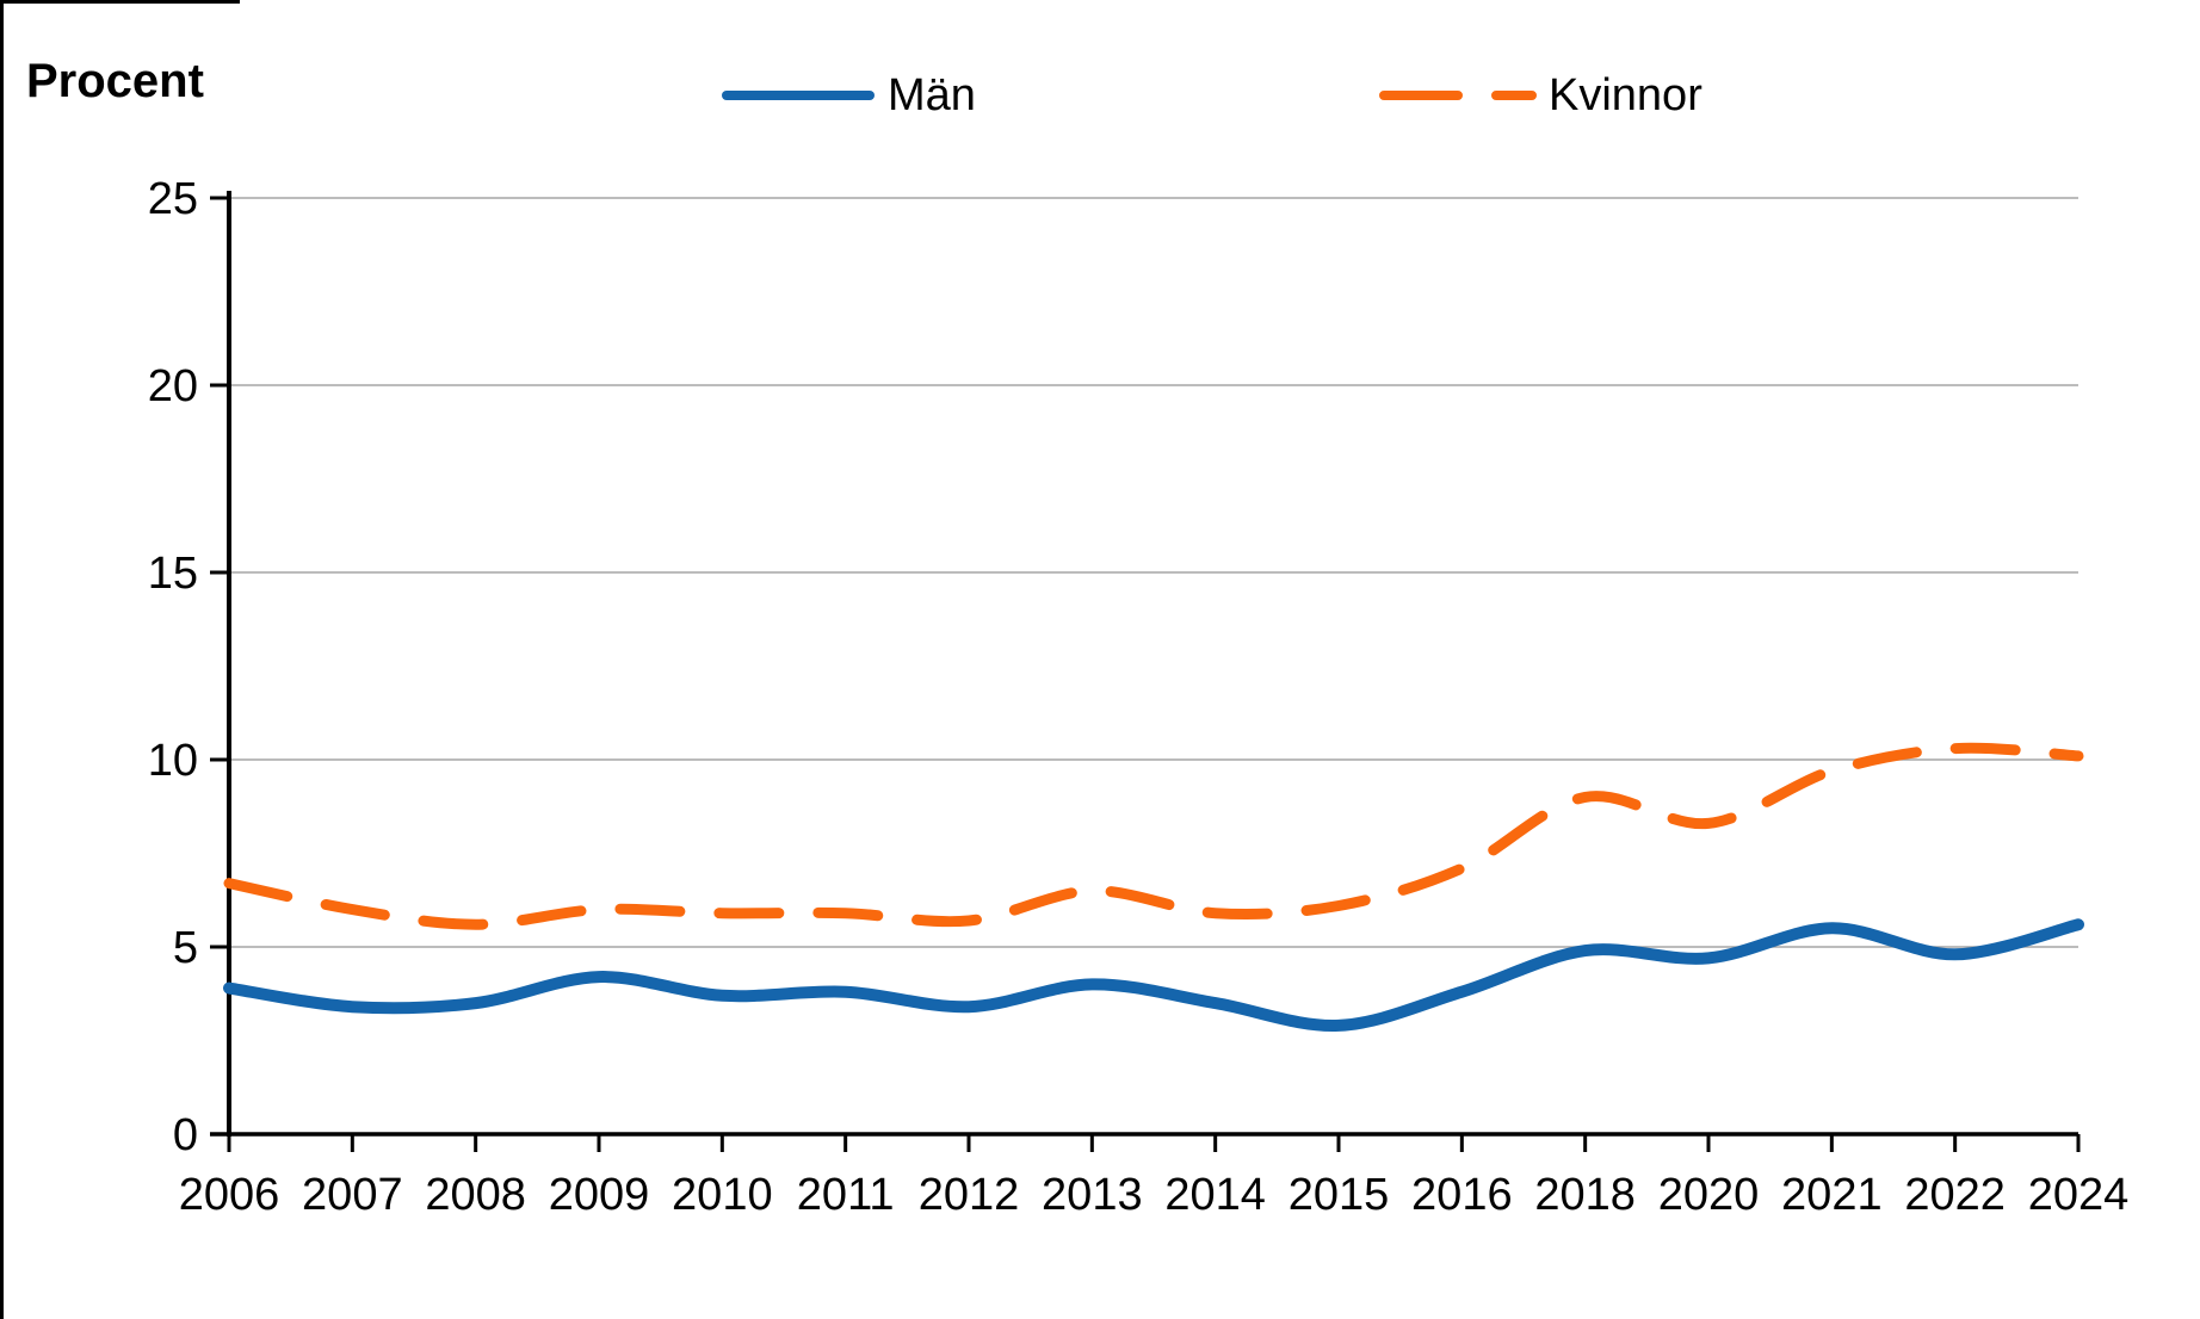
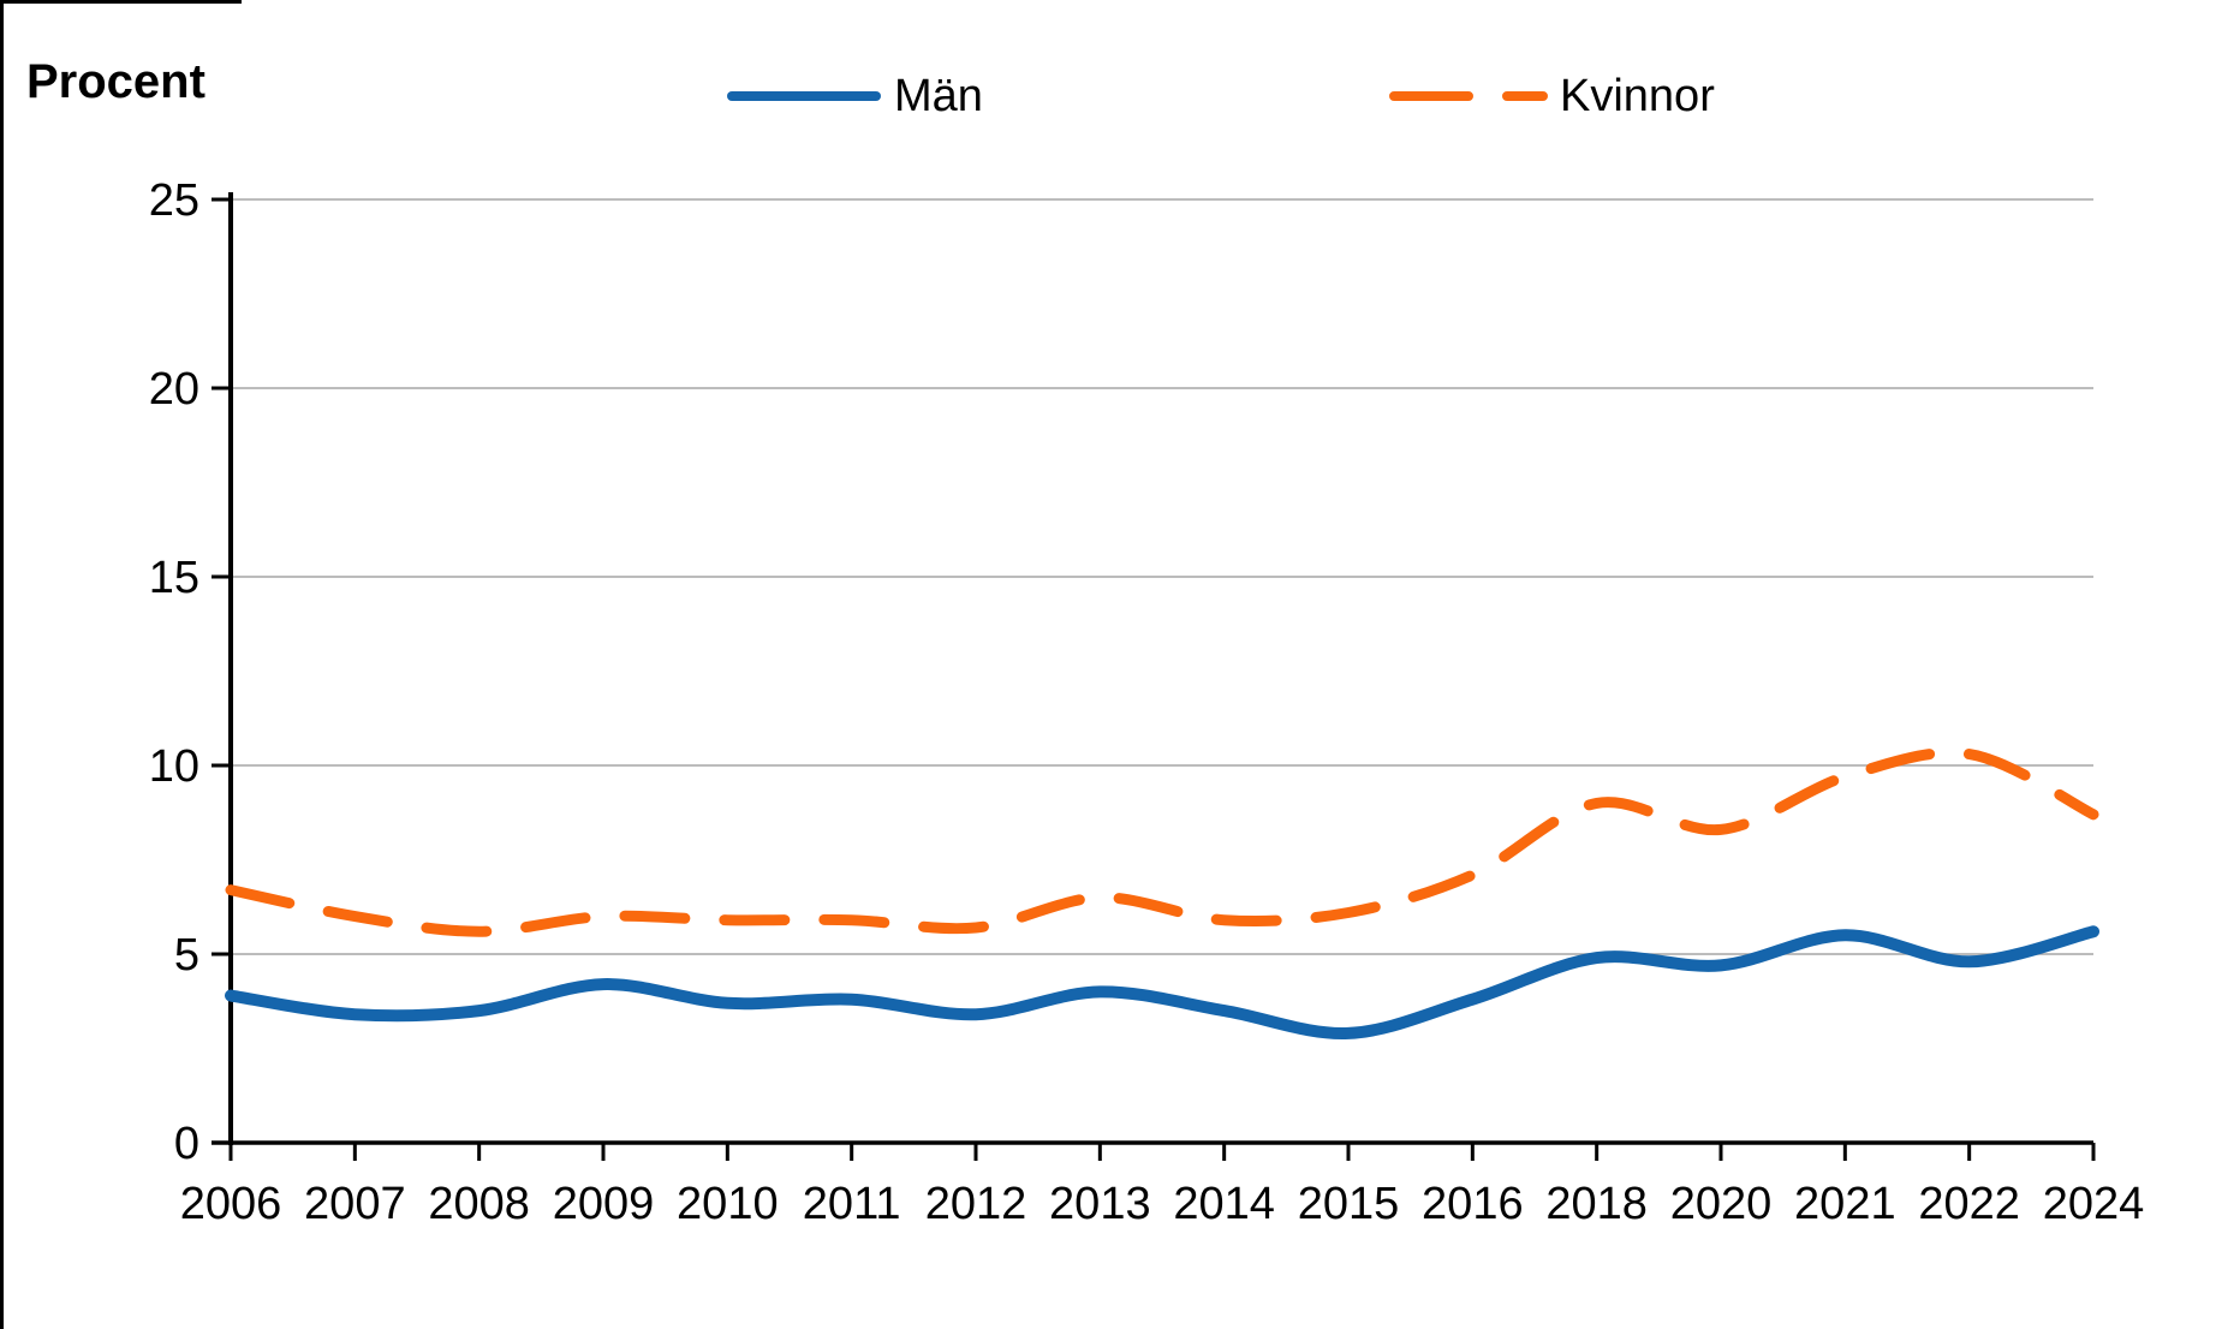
Kvinnor/2024: 10.1 -> 8.7
